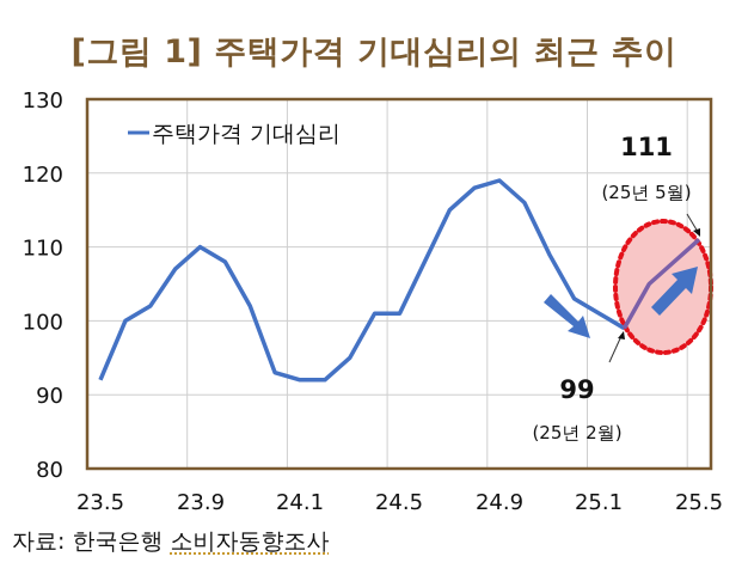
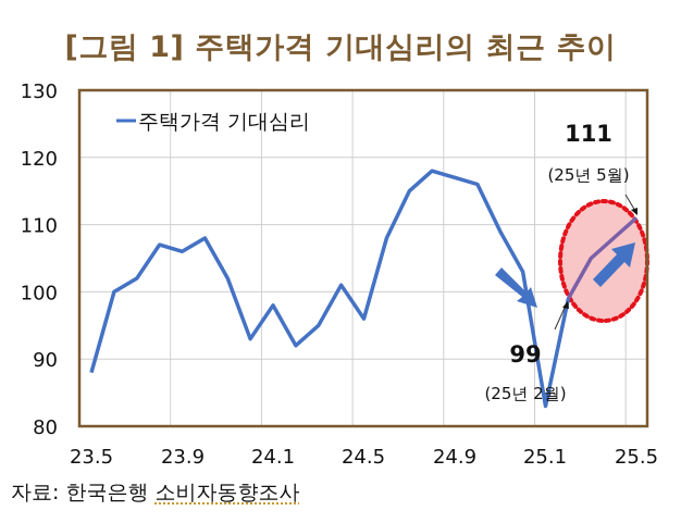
23.5: 92 -> 88
23.9: 110 -> 106
24.1: 92 -> 98
24.5: 101 -> 96
24.9: 119 -> 117
25.1: 101 -> 83
